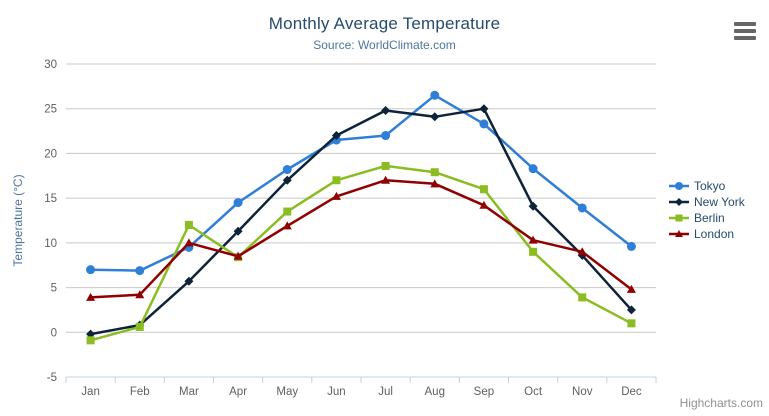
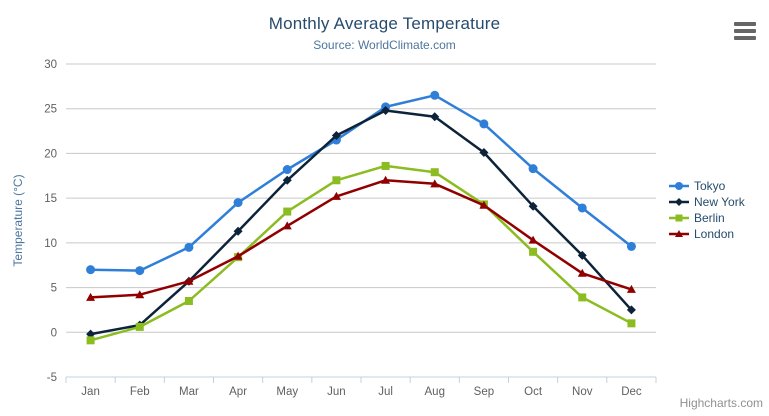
Berlin/Mar: 12 -> 4
London/Mar: 10 -> 6
Tokyo/Jul: 22 -> 25
New York/Sep: 25 -> 20
Berlin/Sep: 16 -> 14
London/Nov: 9 -> 7
